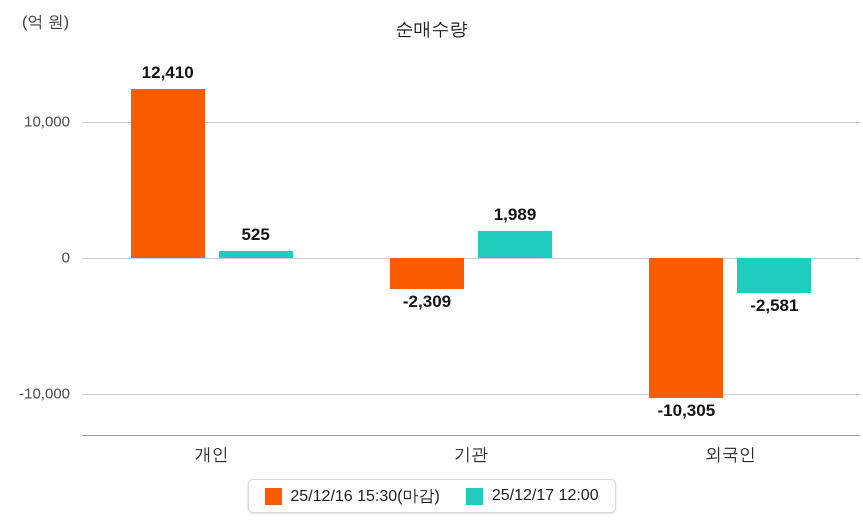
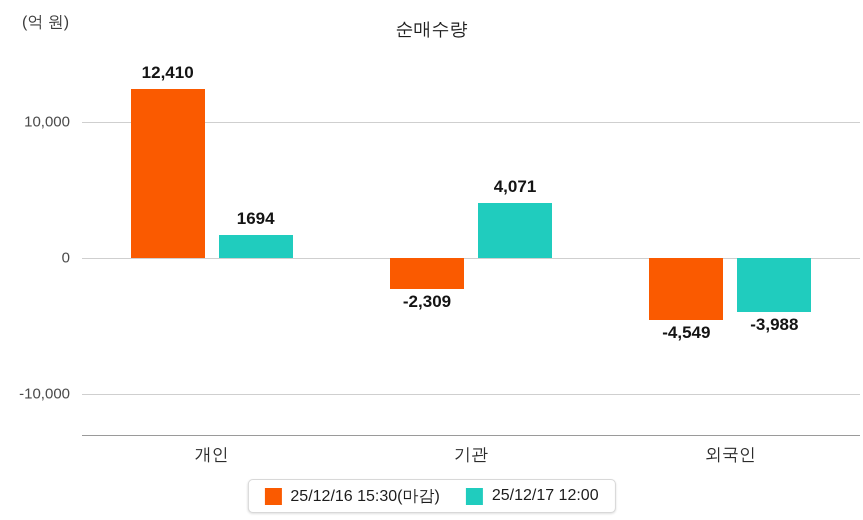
25/12/17 12:00/개인: 525 -> 1694
25/12/17 12:00/기관: 1,989 -> 4,071
25/12/16 15:30(마감)/외국인: -10,305 -> -4,549
25/12/17 12:00/외국인: -2,581 -> -3,988
